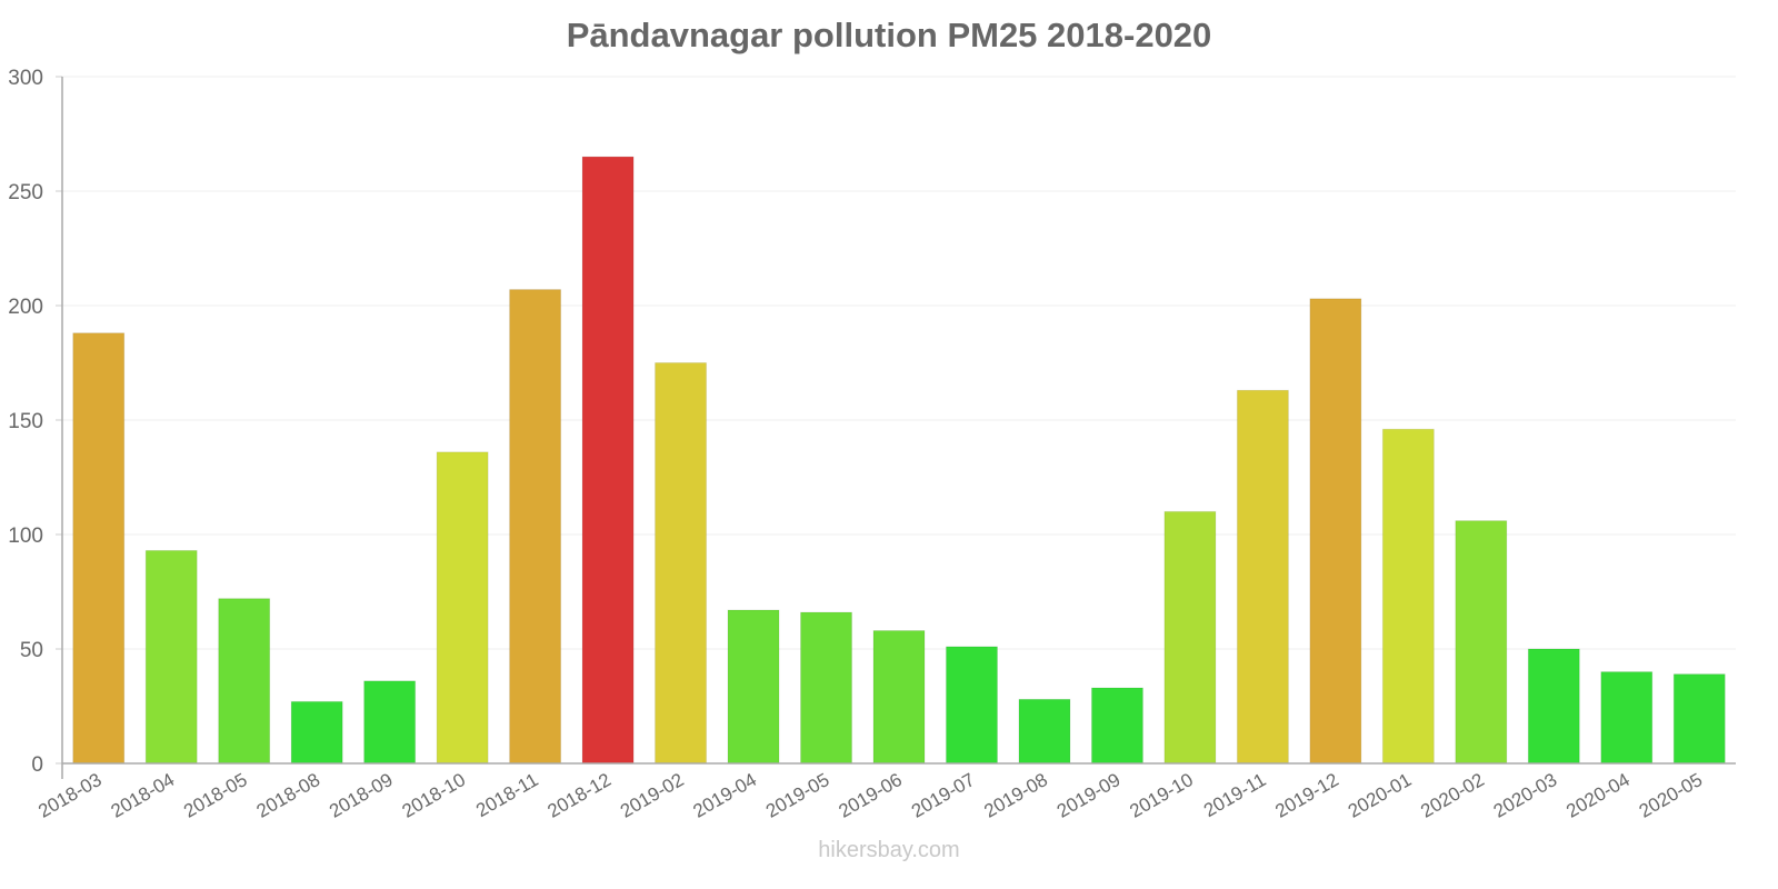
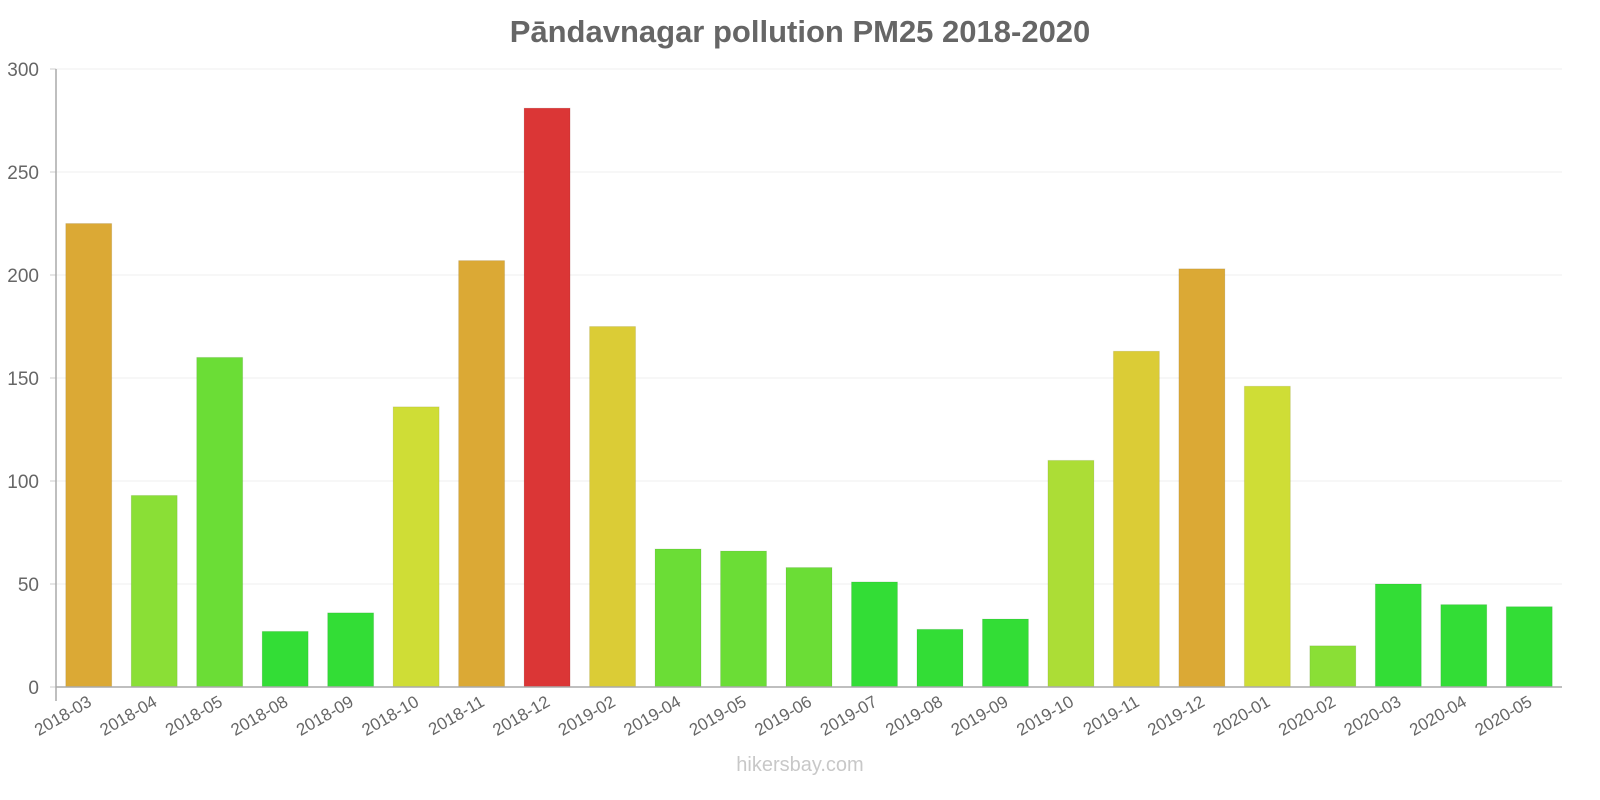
2018-03: 188 -> 225
2018-05: 72 -> 160
2018-12: 265 -> 281
2020-02: 106 -> 20
